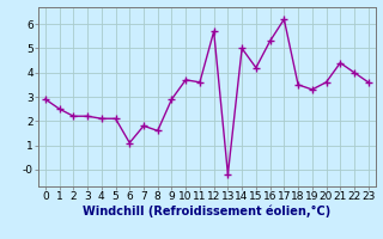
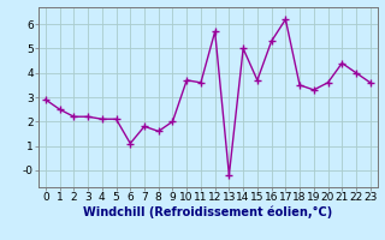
9: 2.9 -> 2.0
15: 4.2 -> 3.7
